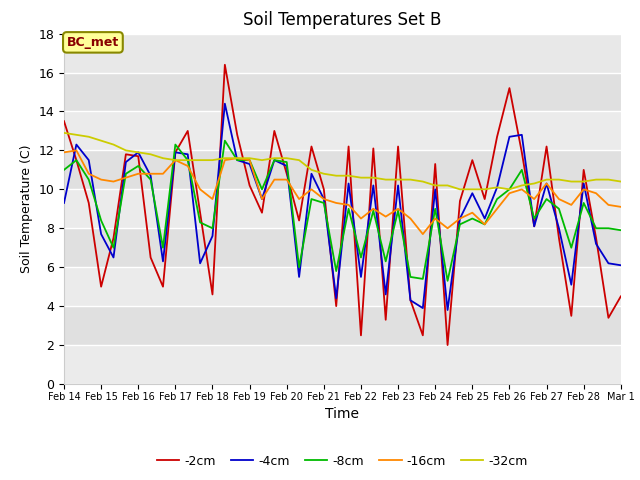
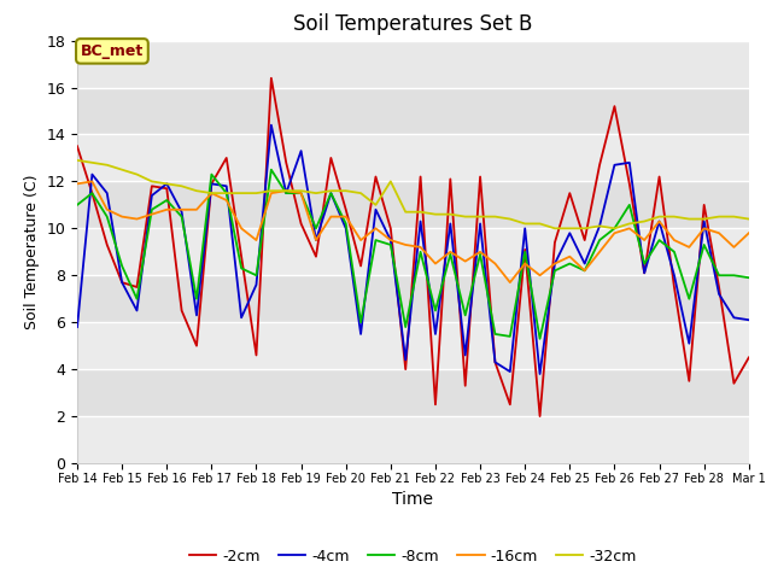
-4cm/Feb 14: 9.3 -> 5.8
-2cm/Feb 15: 5.0 -> 7.7
-4cm/Feb 19: 11.3 -> 13.3
-4cm/Feb 20: 11.2 -> 10.0
-8cm/Feb 20: 11.4 -> 10.2
-32cm/Feb 21: 10.8 -> 12.0
-2cm/Feb 24: 11.3 -> 9.1
-16cm/Mar 1: 9.1 -> 9.8
